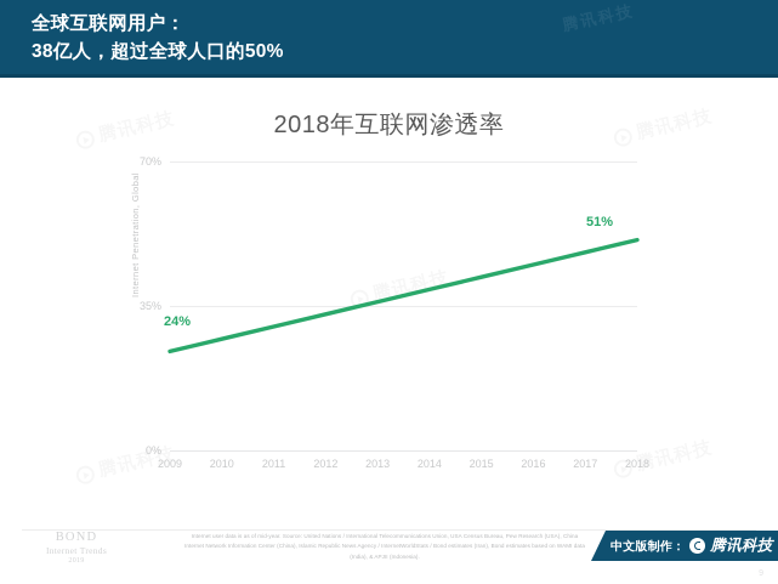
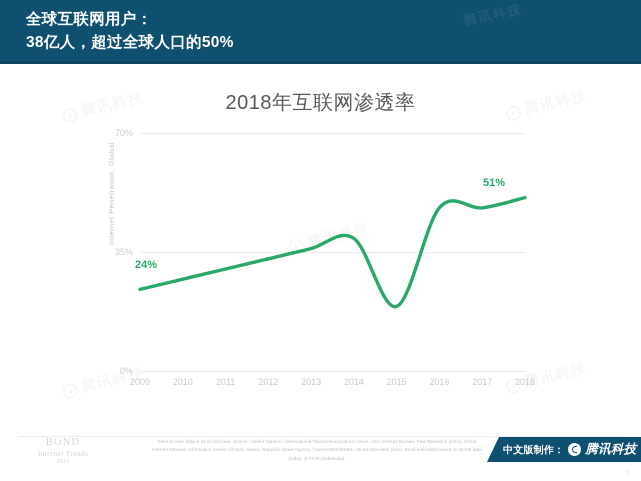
2015: 42% -> 19%
2016: 45% -> 48%
